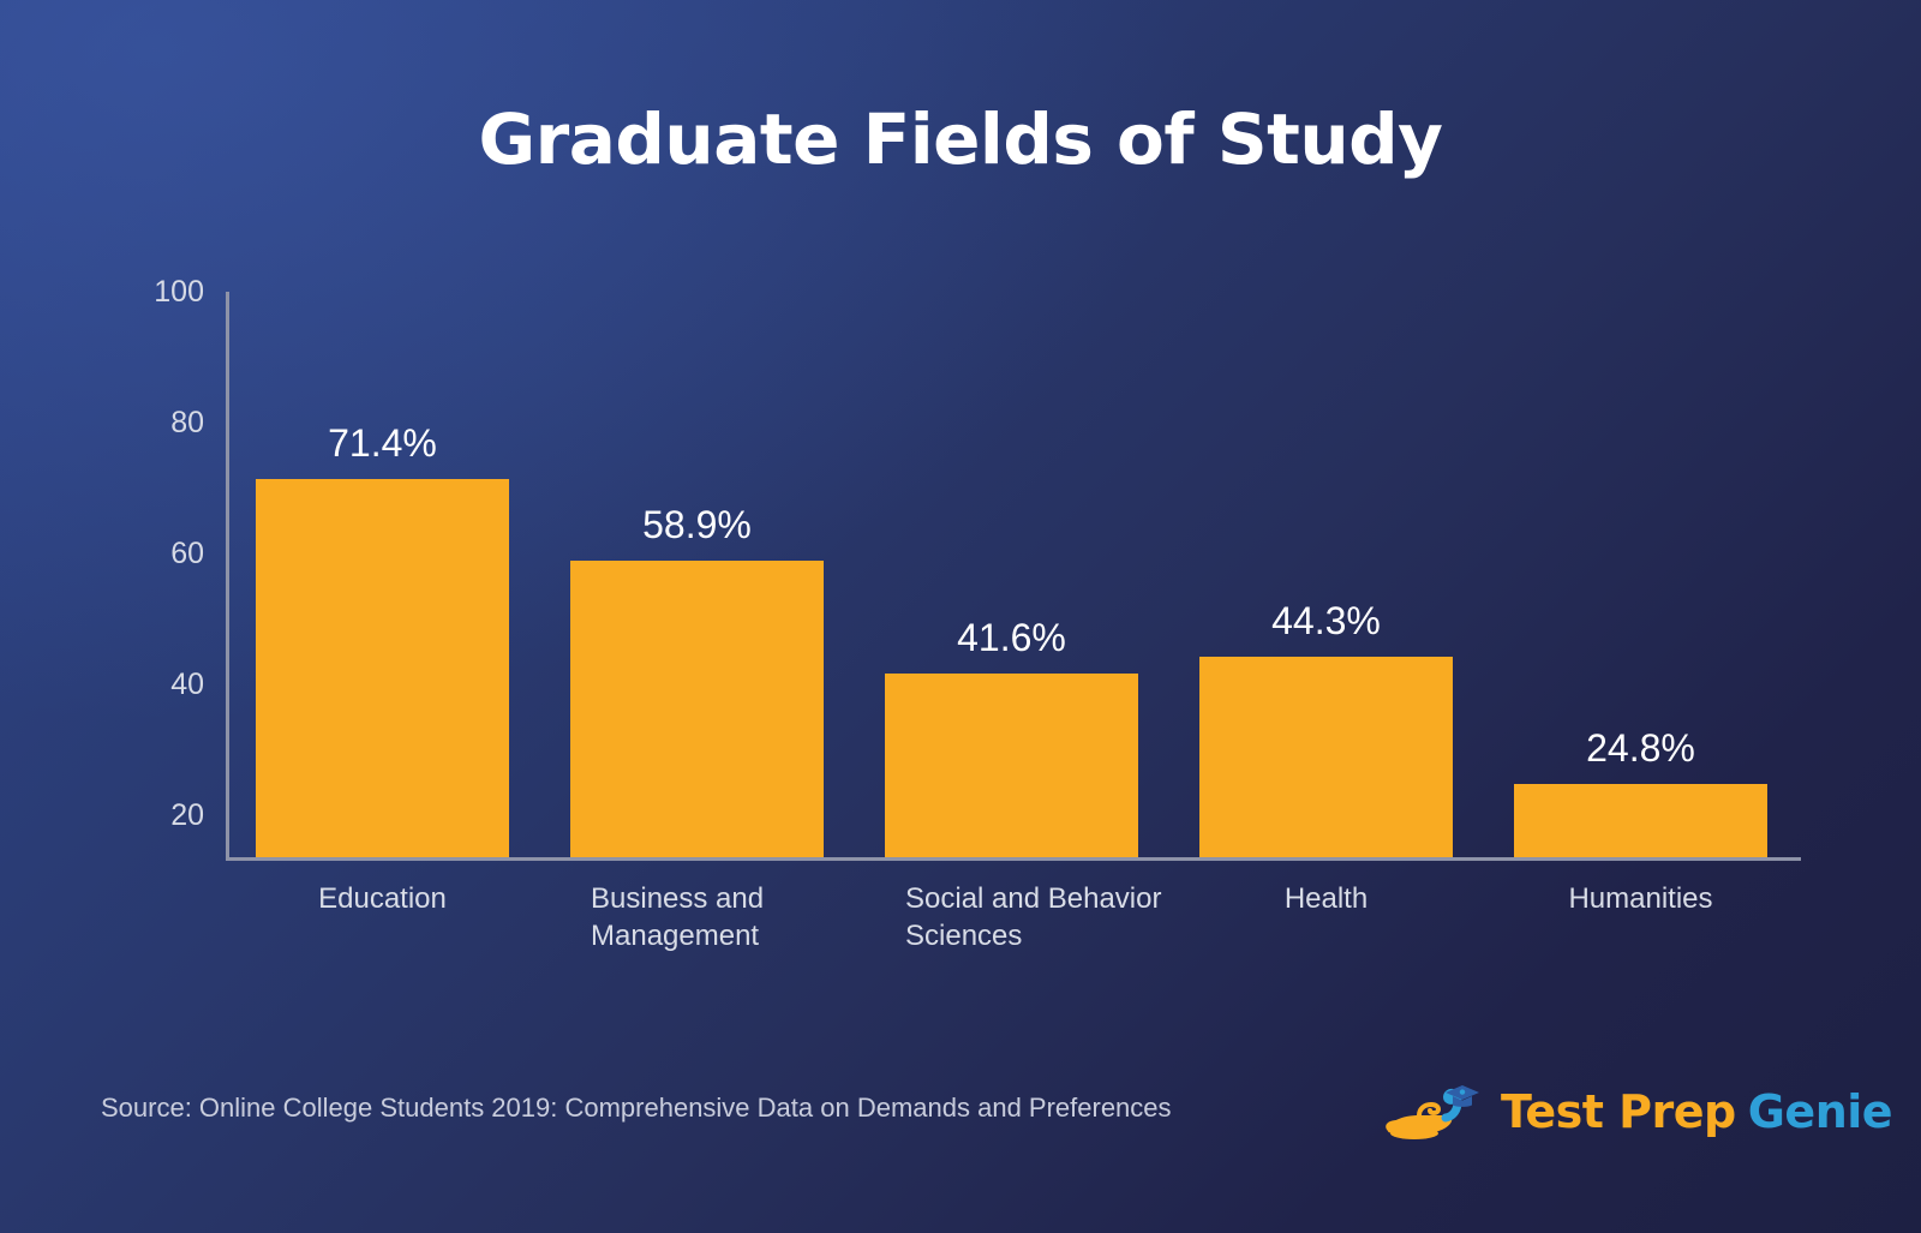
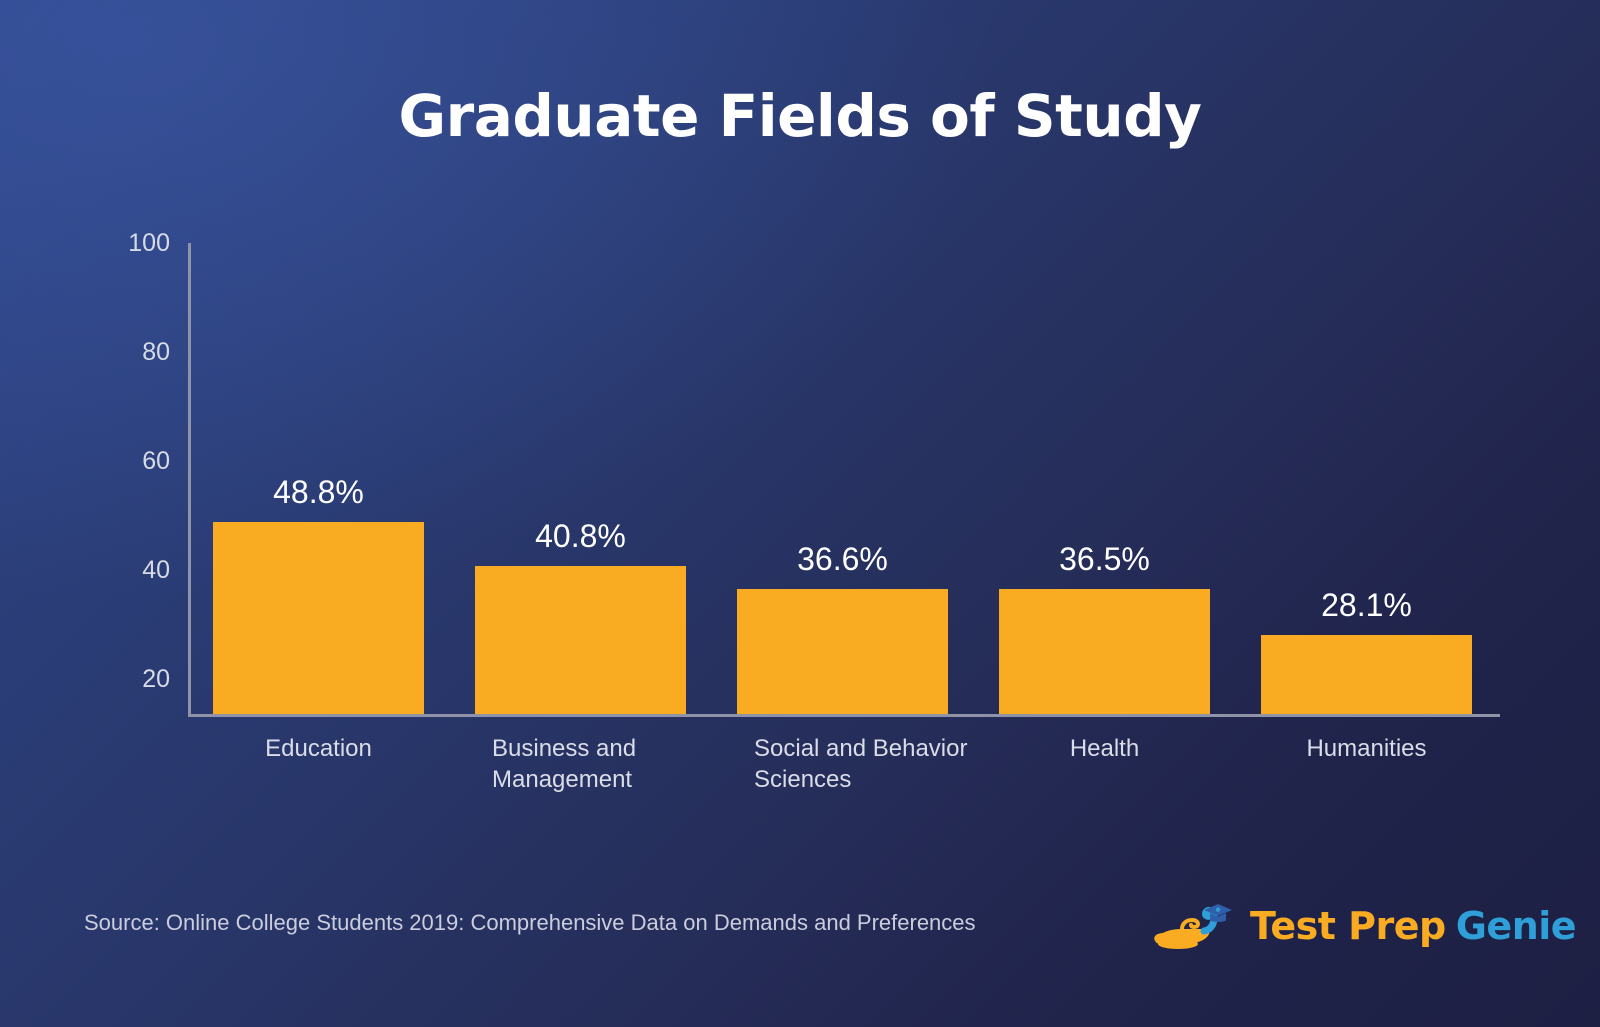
Education: 71.4% -> 48.8%
Business and Management: 58.9% -> 40.8%
Social and Behavior Sciences: 41.6% -> 36.6%
Health: 44.3% -> 36.5%
Humanities: 24.8% -> 28.1%
